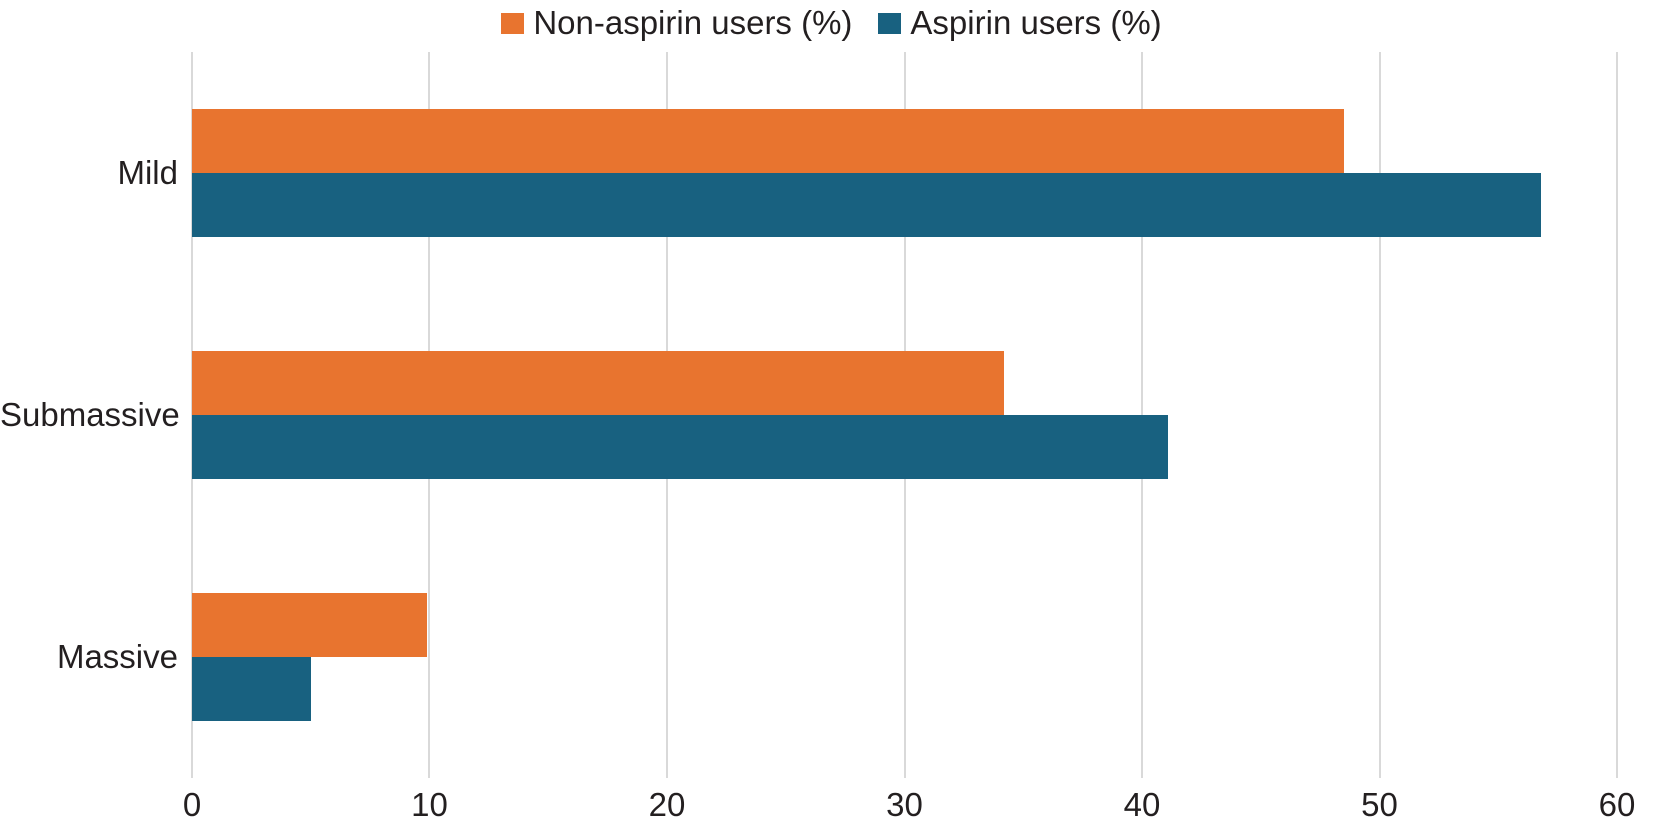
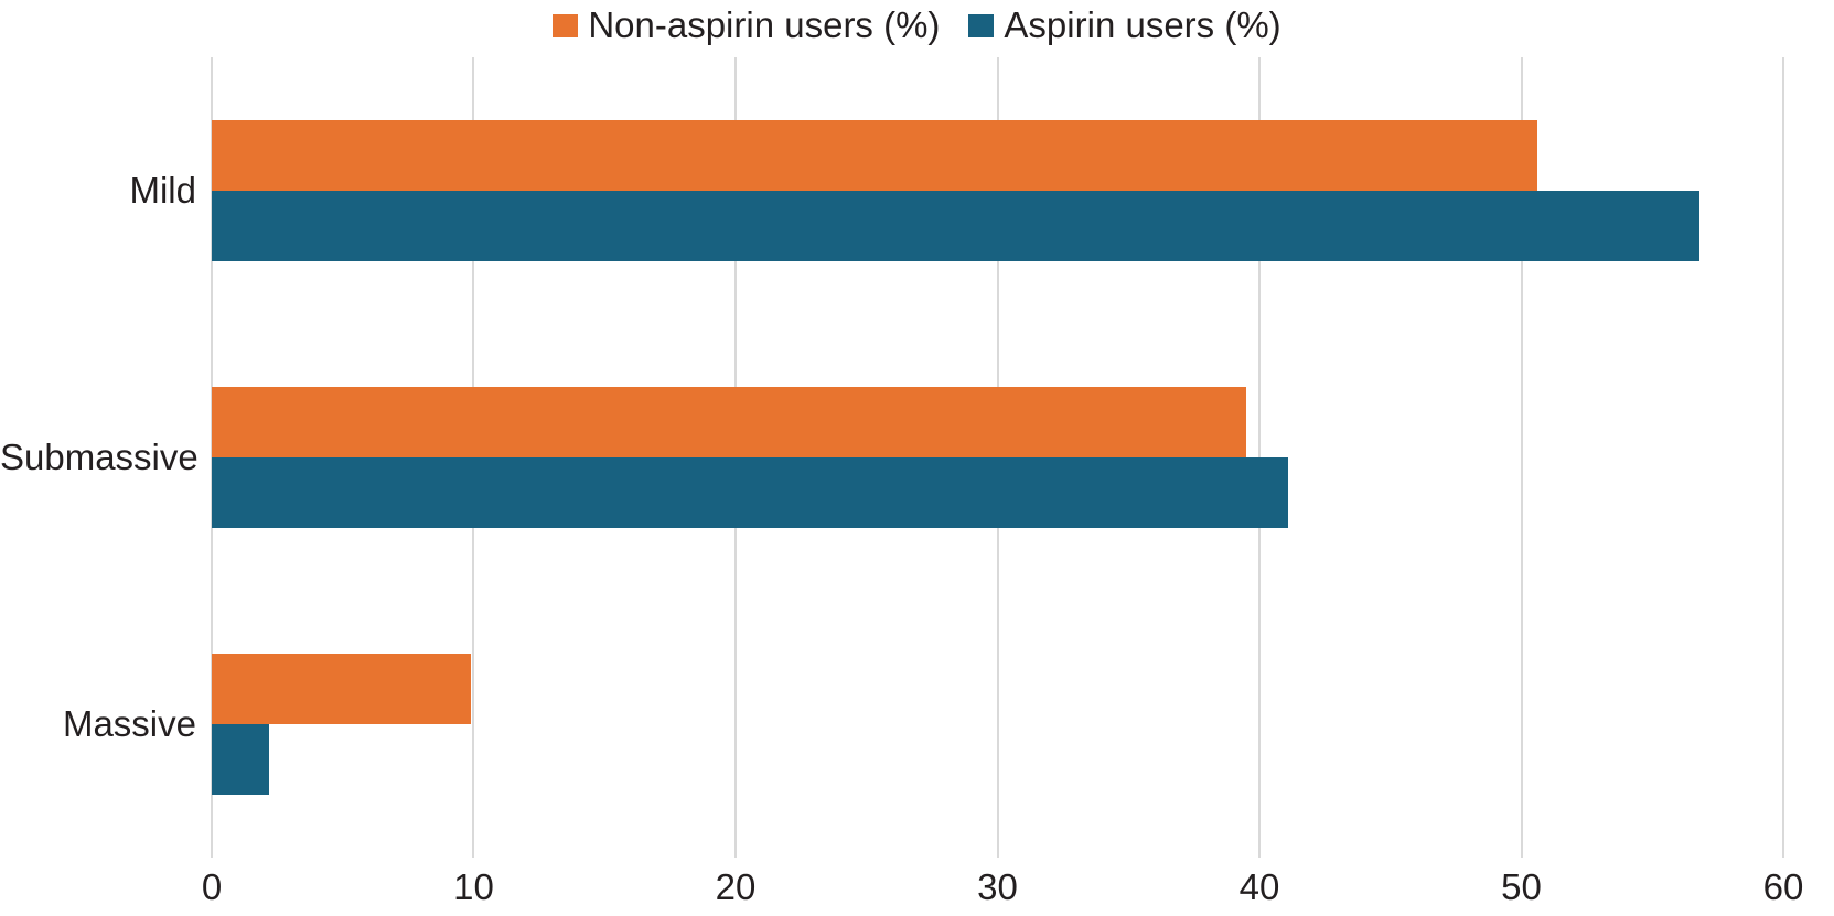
Non-aspirin users (%)/Mild: 48.5 -> 50.6
Non-aspirin users (%)/Submassive: 34.2 -> 39.5
Aspirin users (%)/Massive: 5.0 -> 2.2
